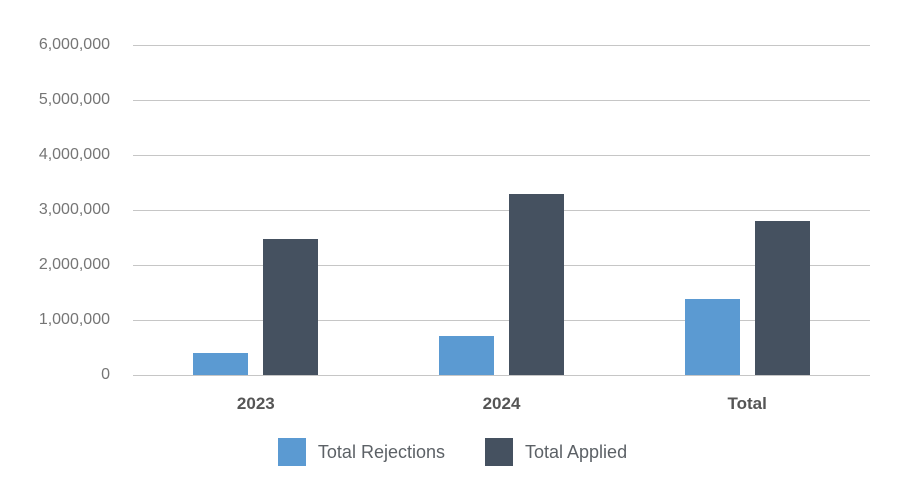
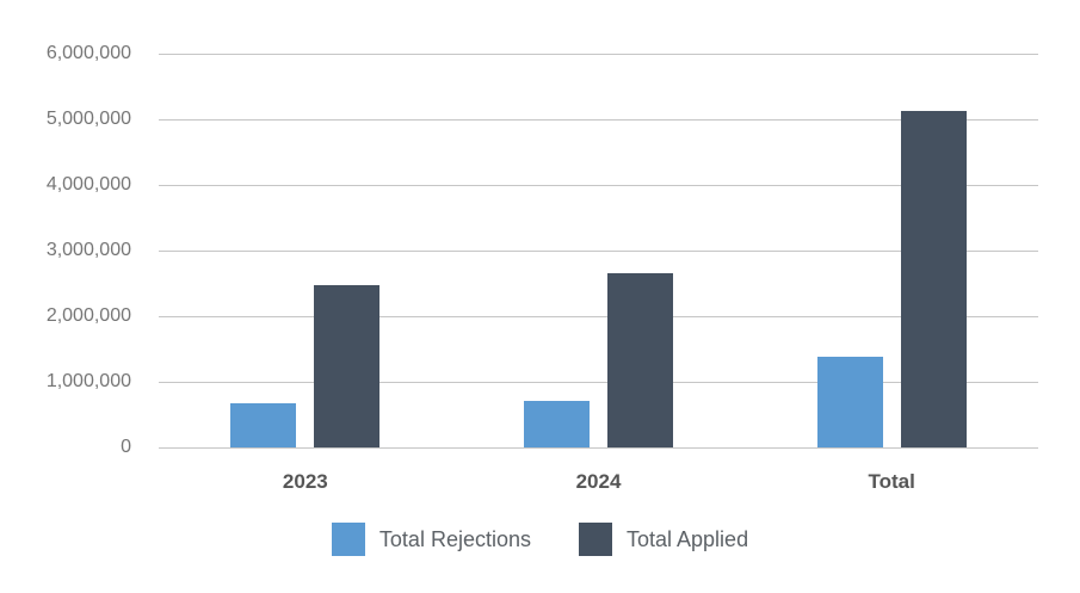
Total Rejections/2023: 400000 -> 700000
Total Applied/2024: 3300000 -> 2600000
Total Applied/Total: 2800000 -> 5100000
